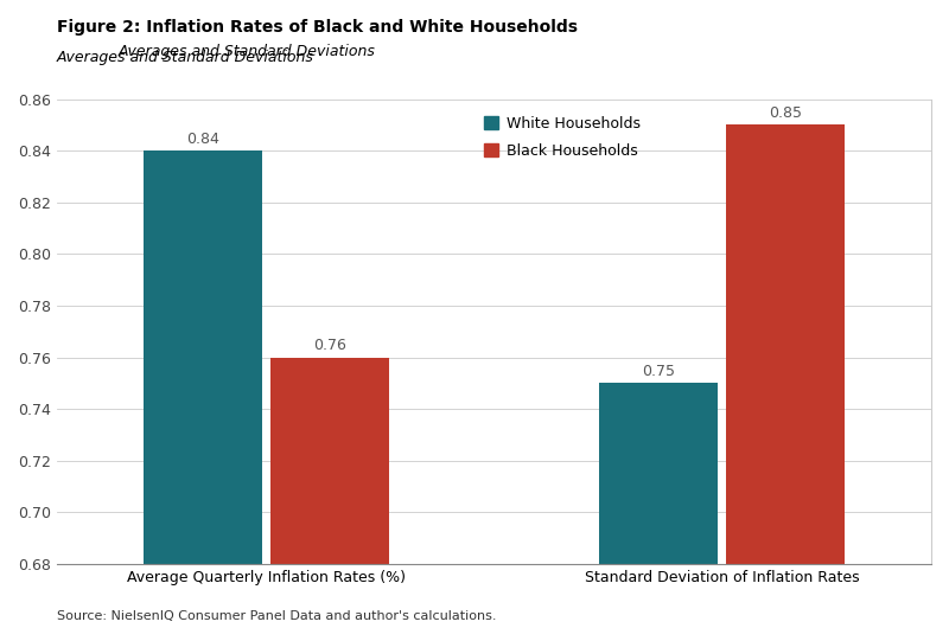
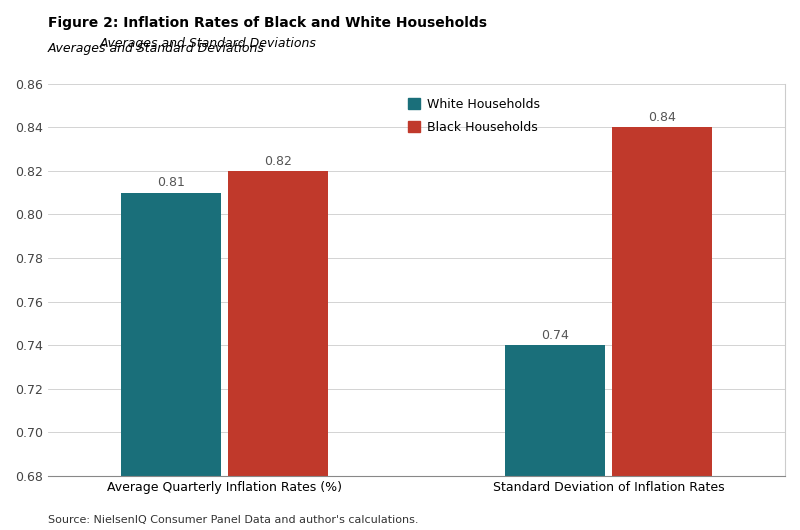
White Households/Average Quarterly Inflation Rates (%): 0.84 -> 0.81
Black Households/Average Quarterly Inflation Rates (%): 0.76 -> 0.82
White Households/Standard Deviation of Inflation Rates: 0.75 -> 0.74
Black Households/Standard Deviation of Inflation Rates: 0.85 -> 0.84
